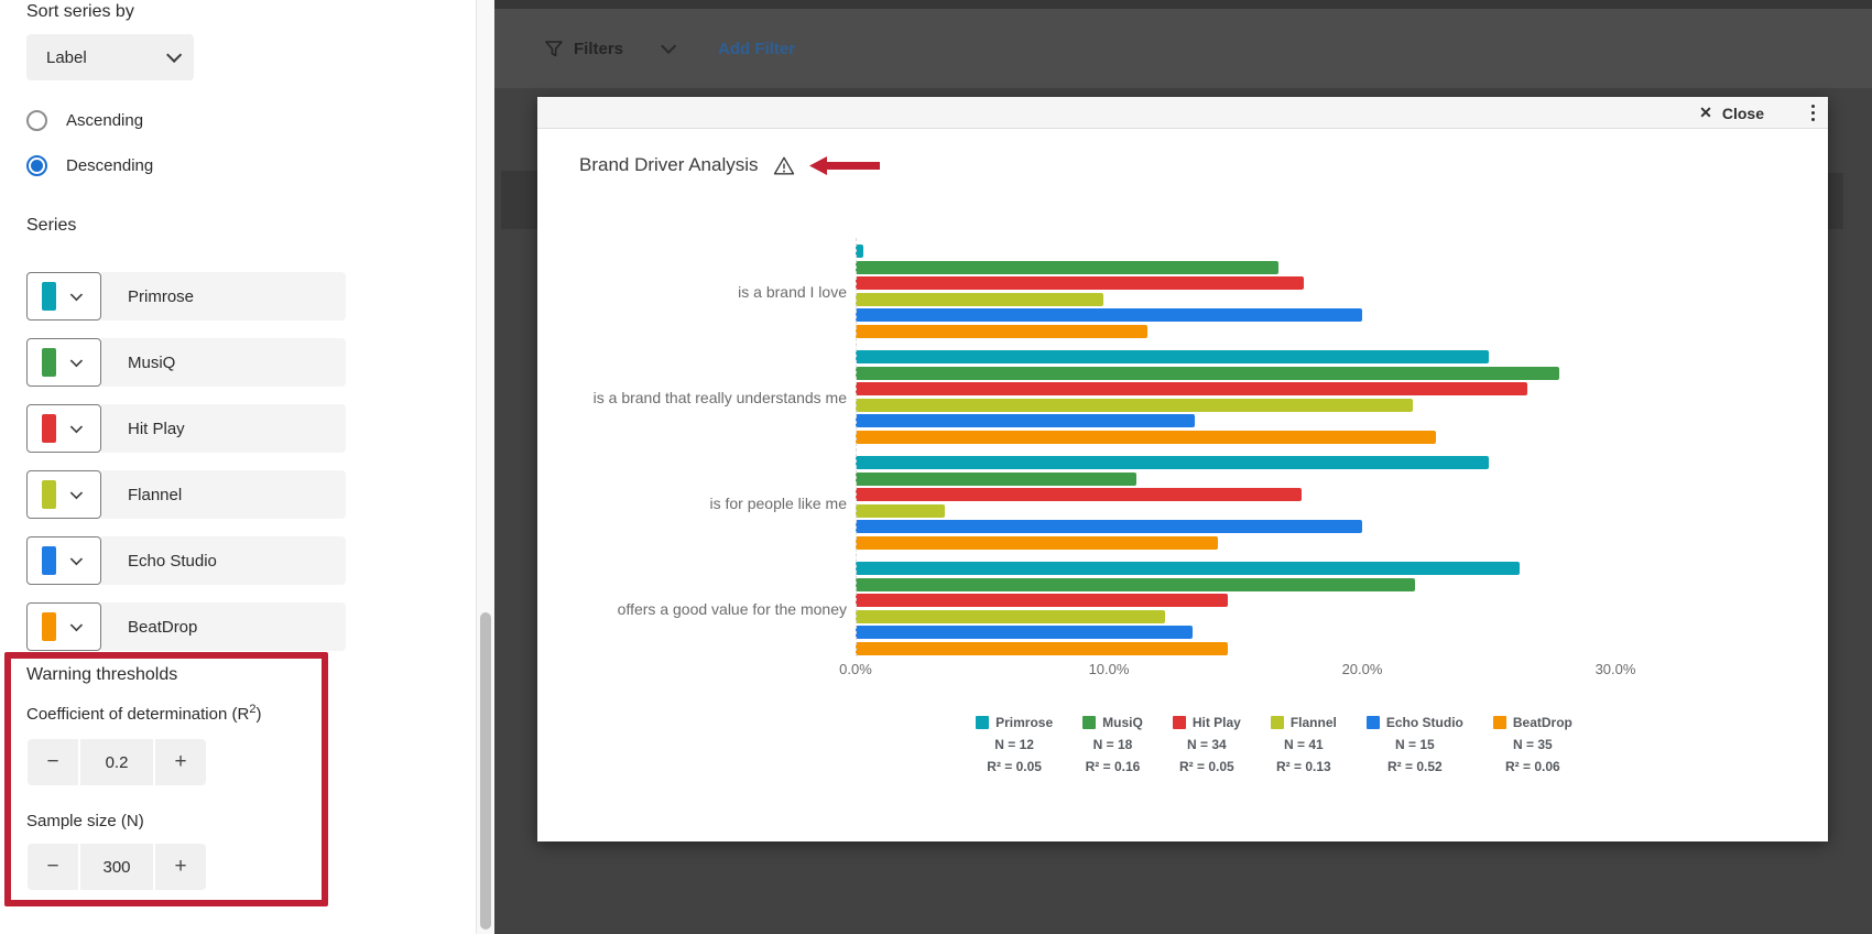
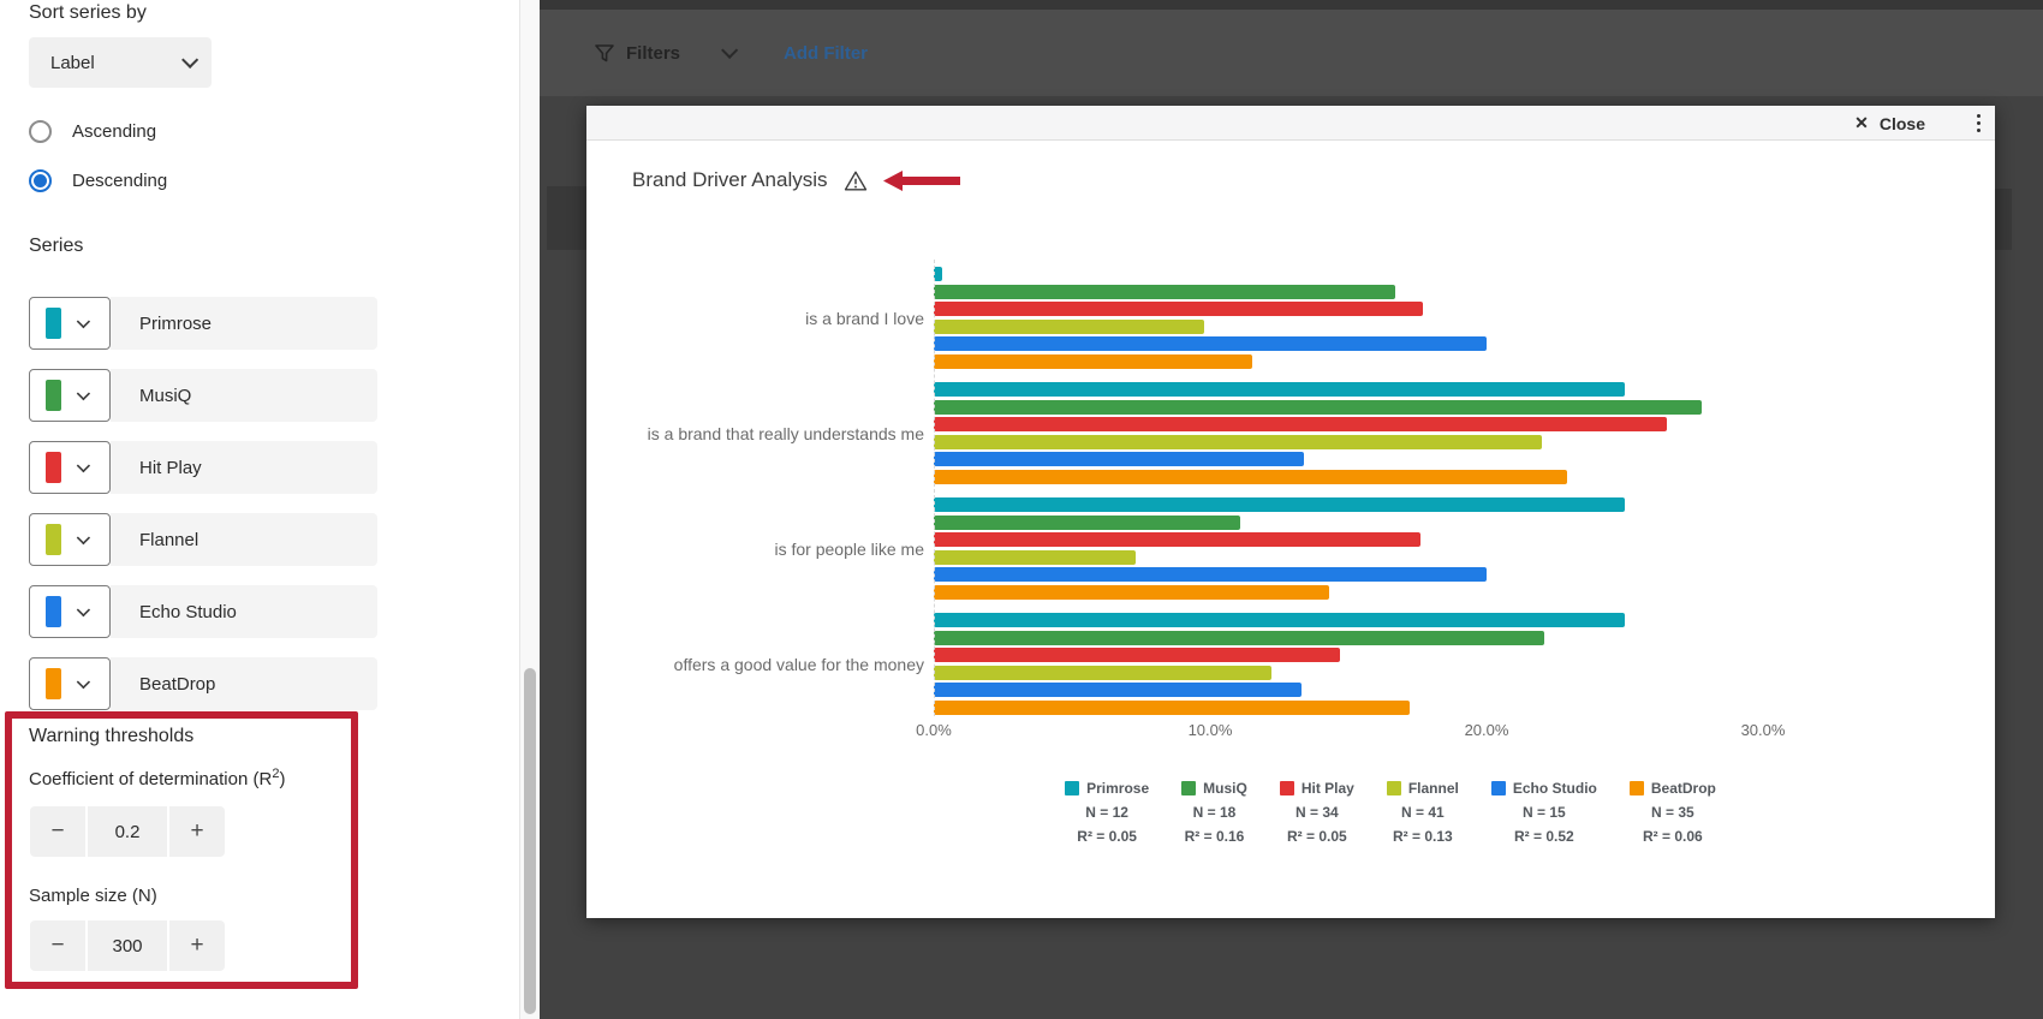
Flannel/is for people like me: 3.5% -> 7.3%
Primrose/offers a good value for the money: 26.2% -> 25.0%
BeatDrop/offers a good value for the money: 14.7% -> 17.2%
